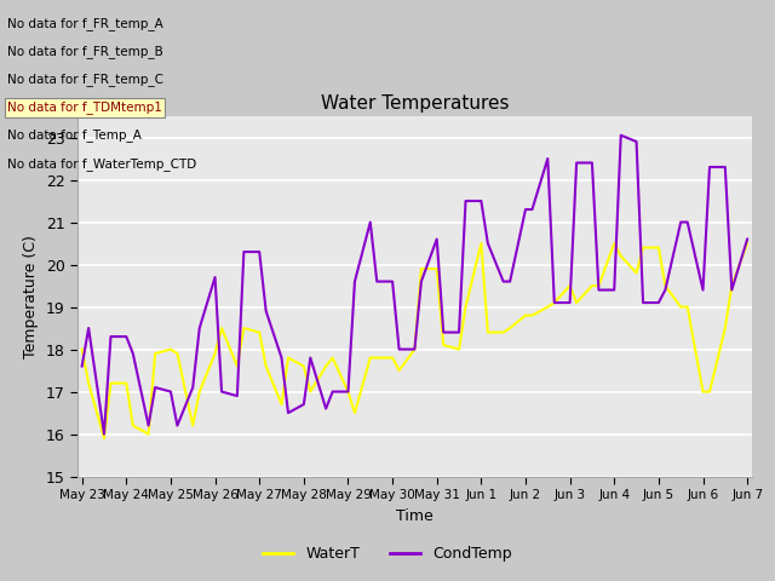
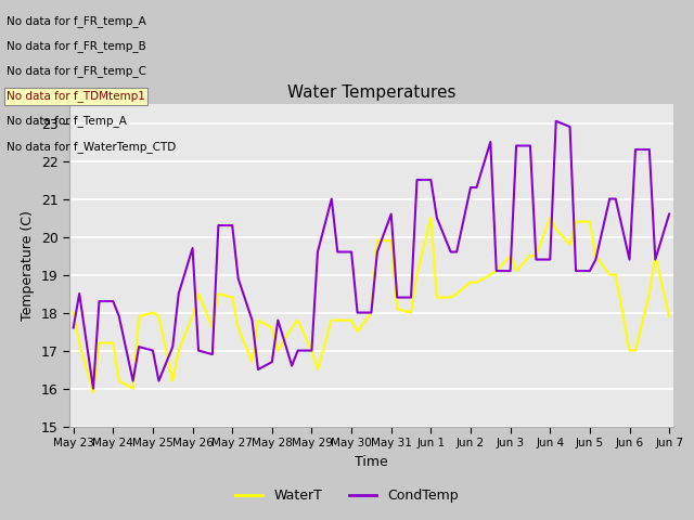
WaterT/Jun 7: 20.5 -> 17.9
